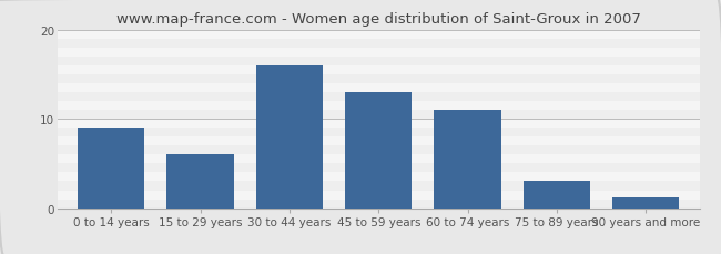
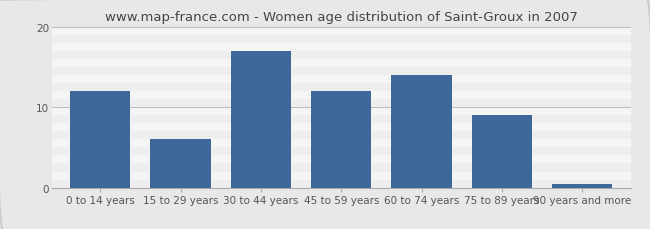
0 to 14 years: 9.0 -> 12.0
30 to 44 years: 16.0 -> 17.0
45 to 59 years: 13.0 -> 12.0
60 to 74 years: 11.0 -> 14.0
75 to 89 years: 3.0 -> 9.0
90 years and more: 1.2 -> 0.5
